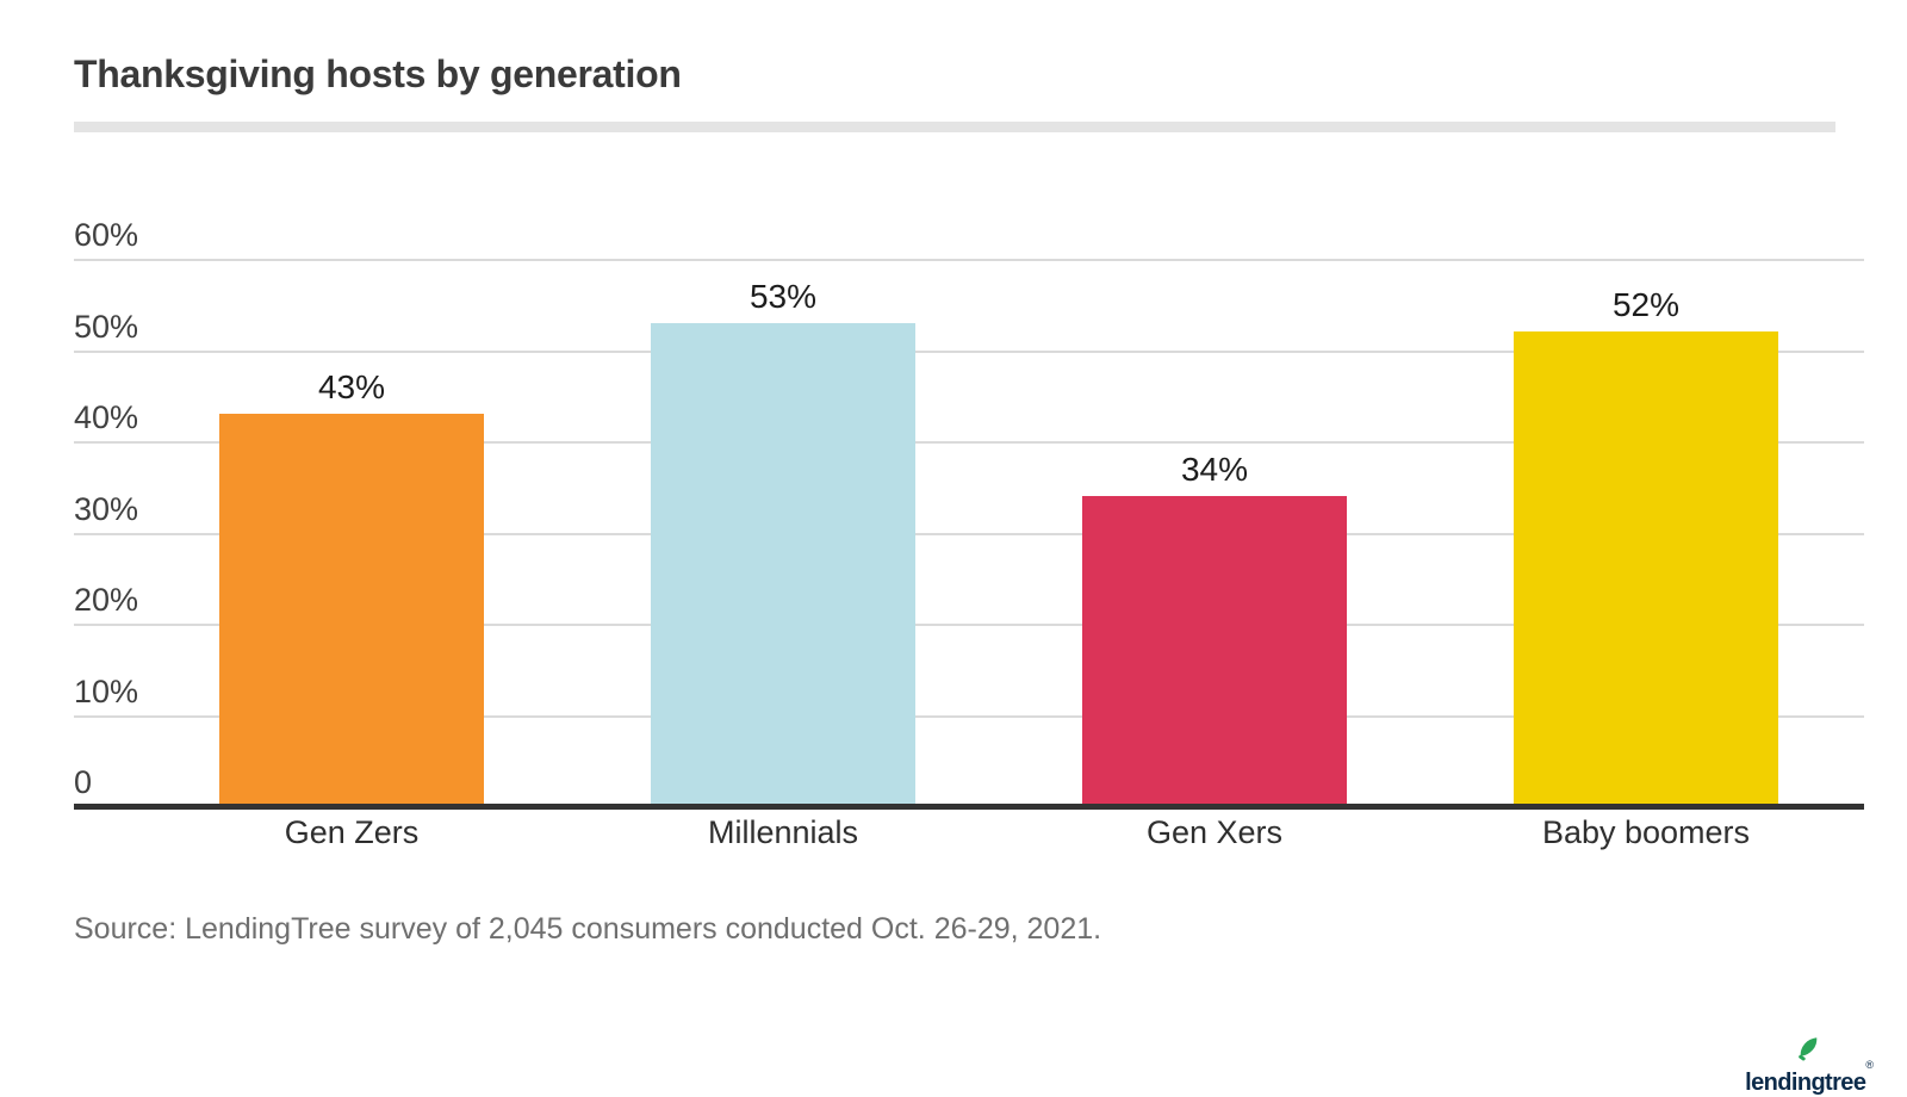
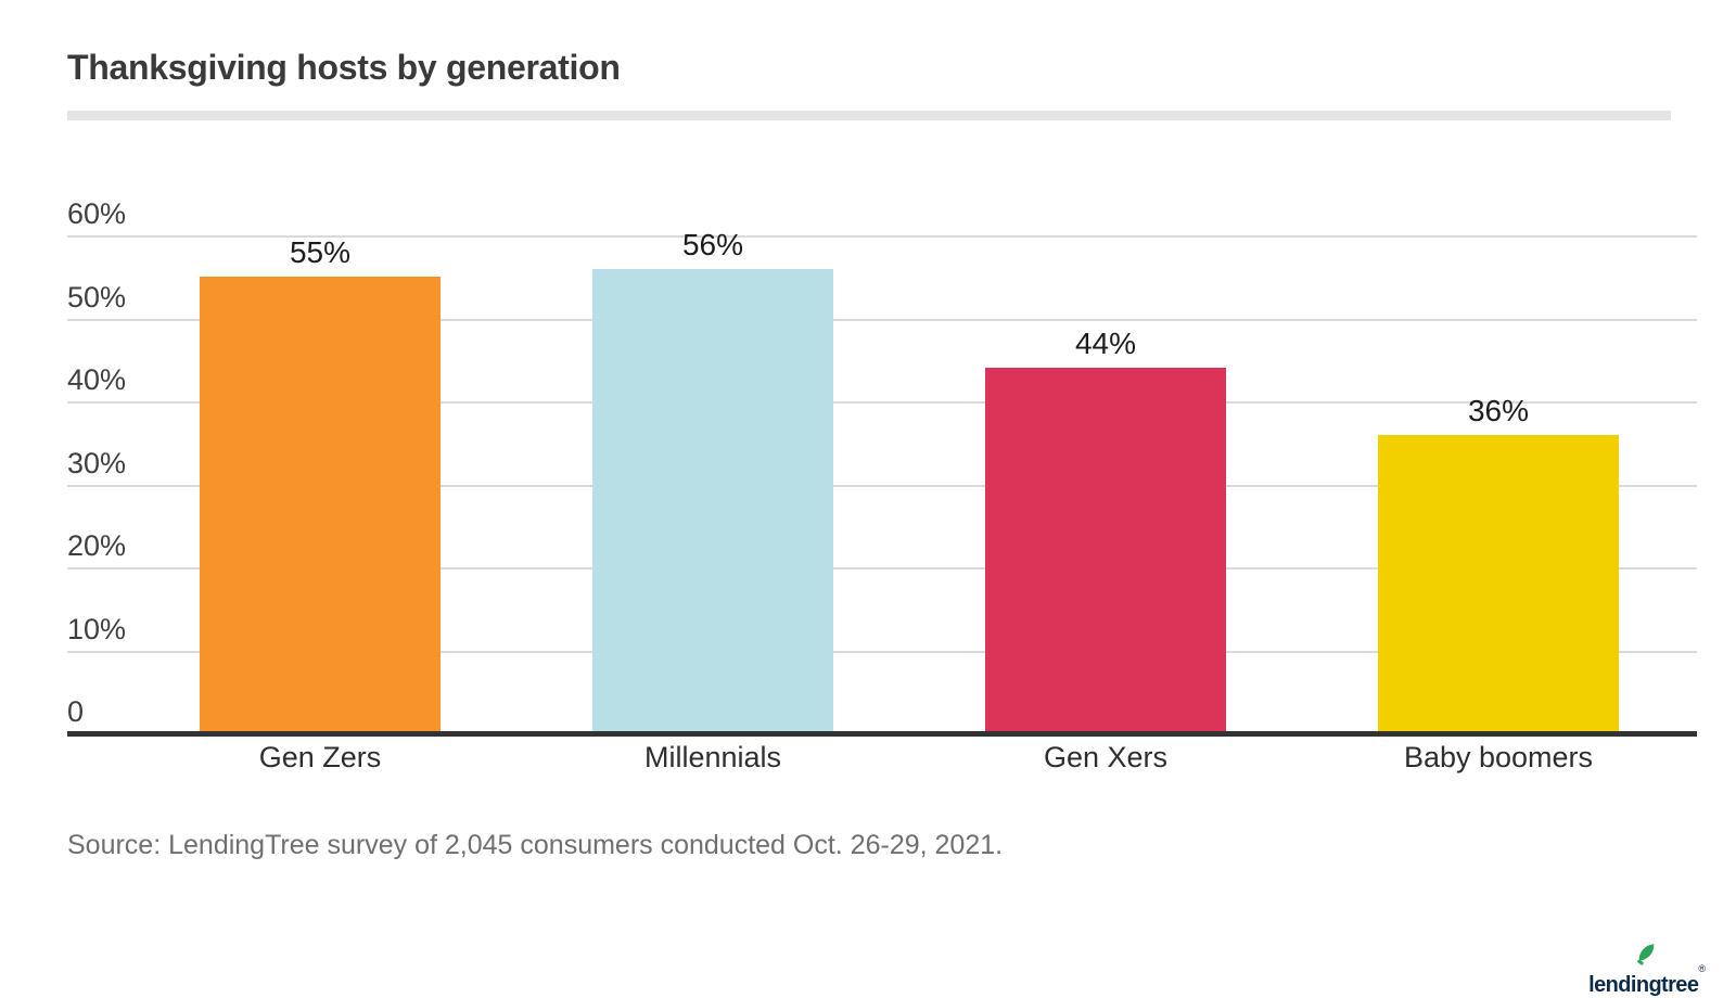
Gen Zers: 43% -> 55%
Millennials: 53% -> 56%
Gen Xers: 34% -> 44%
Baby boomers: 52% -> 36%
